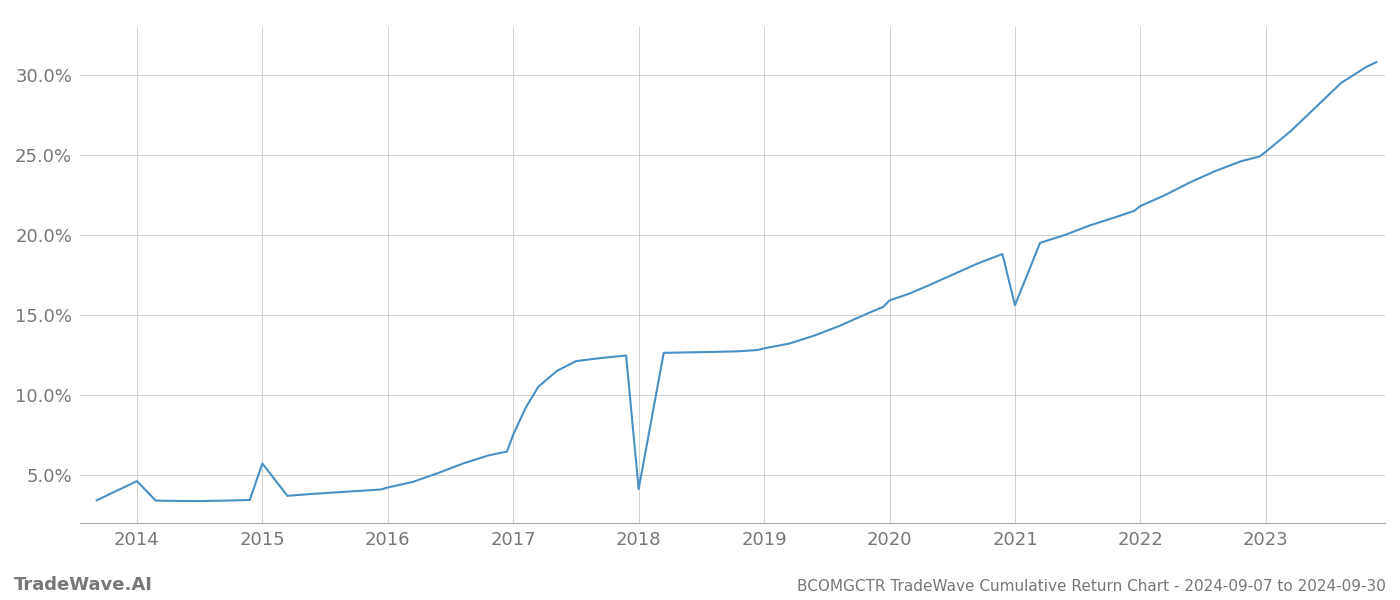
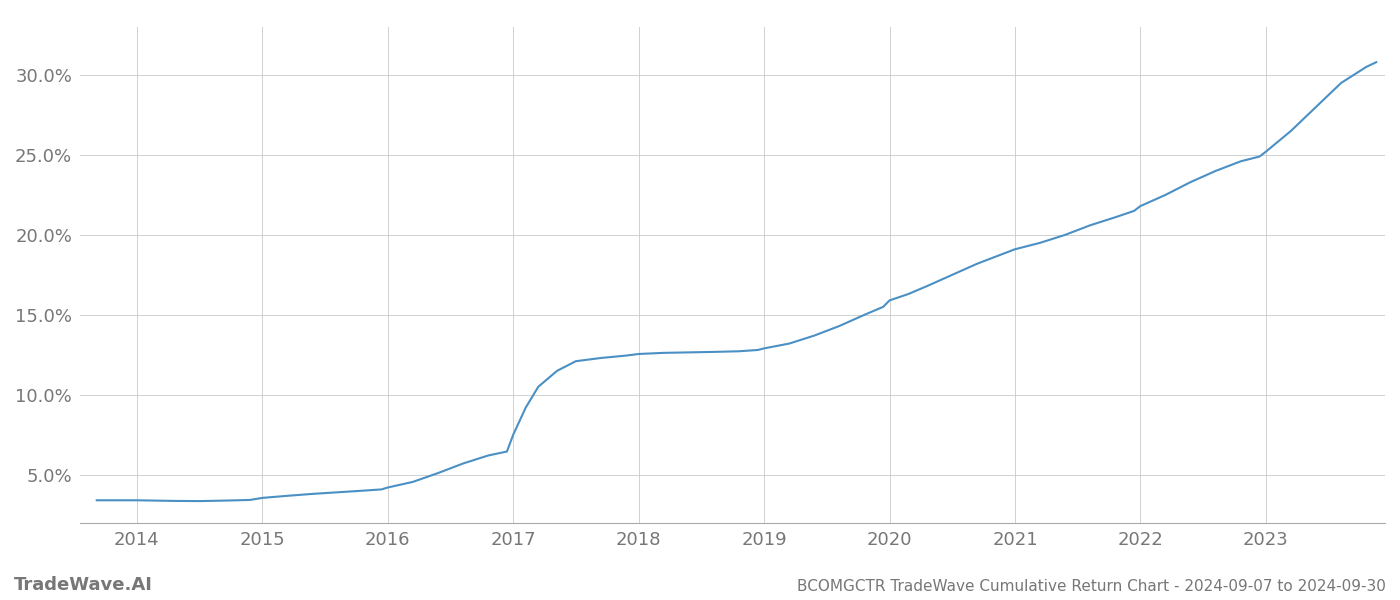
2014: 4.6% -> 3.4%
2015: 5.7% -> 3.5%
2018: 4.1% -> 12.6%
2021: 15.6% -> 19.1%
